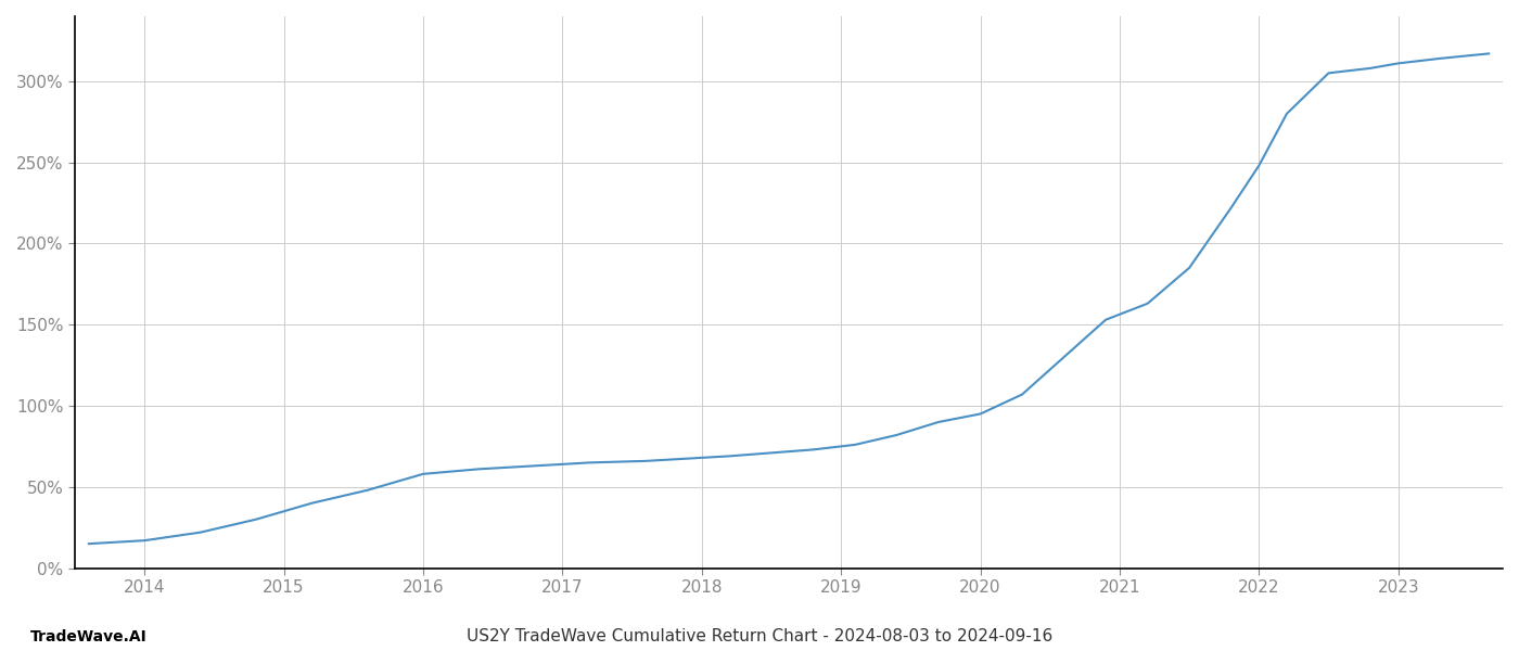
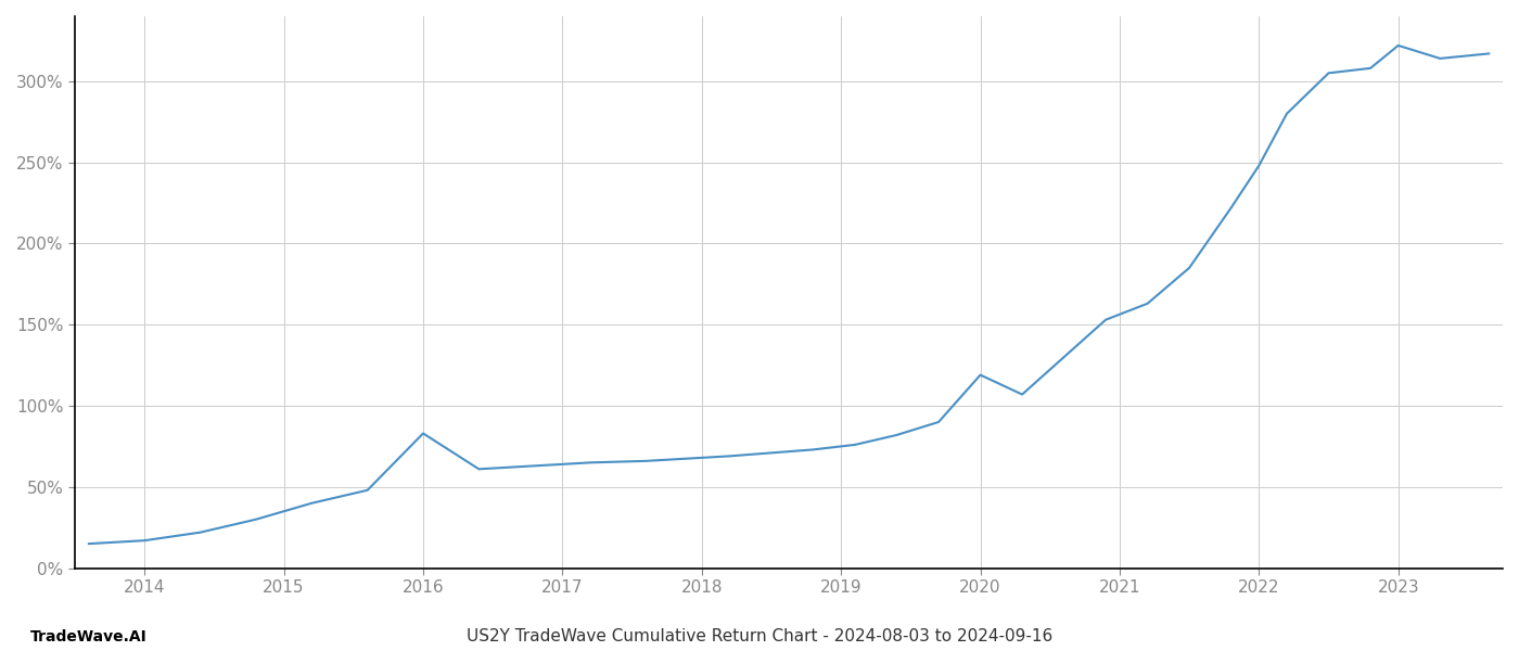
2016: 58% -> 83%
2020: 95% -> 119%
2023: 311% -> 322%
